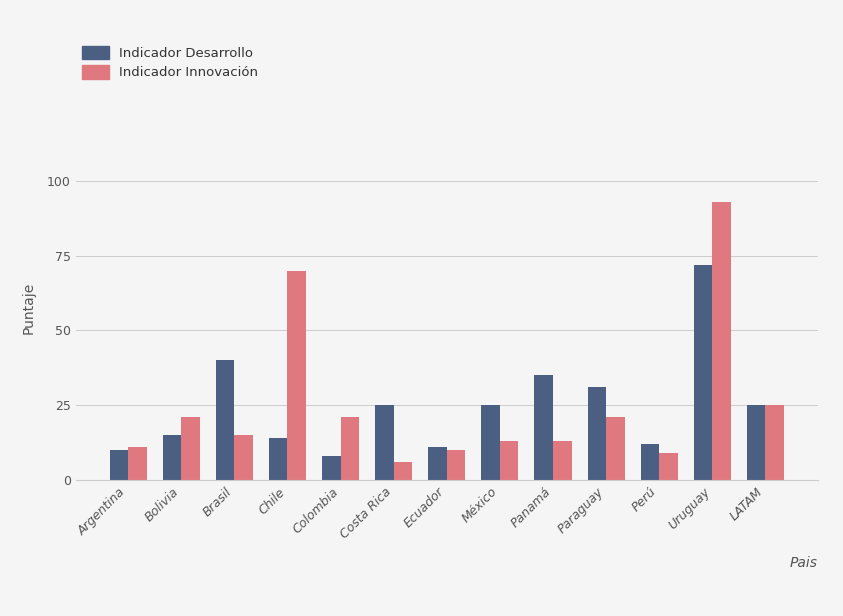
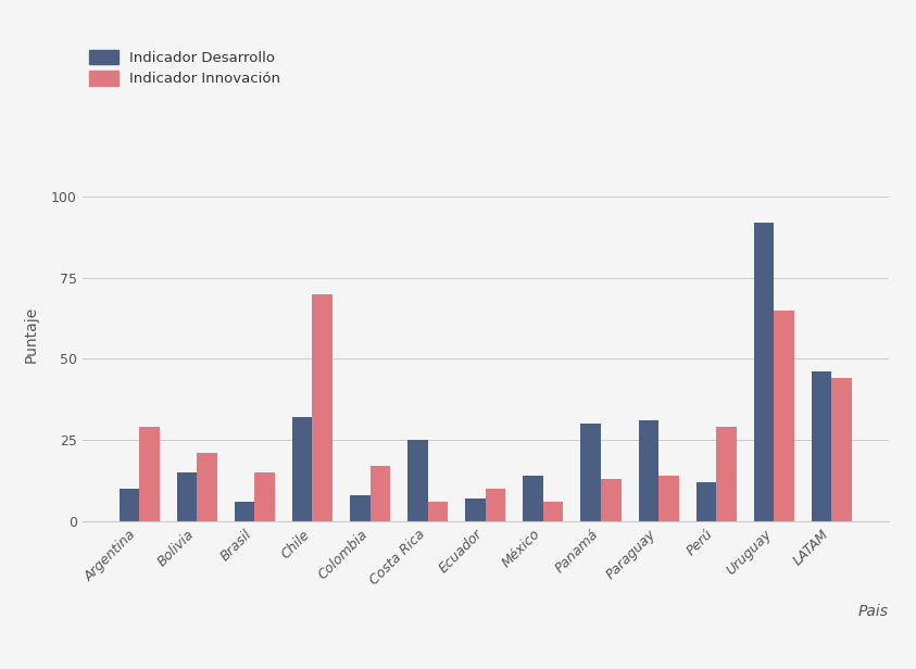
Indicador Innovación/Argentina: 11 -> 29
Indicador Desarrollo/Brasil: 40 -> 6
Indicador Desarrollo/Chile: 14 -> 32
Indicador Innovación/Colombia: 21 -> 17
Indicador Desarrollo/Ecuador: 11 -> 7
Indicador Desarrollo/México: 25 -> 14
Indicador Innovación/México: 13 -> 6
Indicador Desarrollo/Panamá: 35 -> 30
Indicador Innovación/Paraguay: 21 -> 14
Indicador Innovación/Perú: 9 -> 29
Indicador Desarrollo/Uruguay: 72 -> 92
Indicador Innovación/Uruguay: 93 -> 65
Indicador Desarrollo/LATAM: 25 -> 46
Indicador Innovación/LATAM: 25 -> 44
